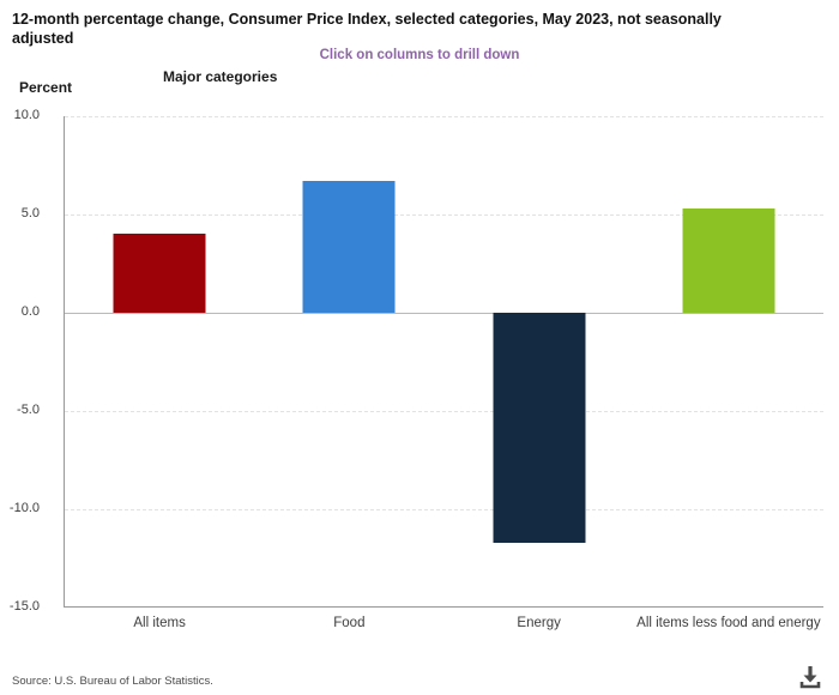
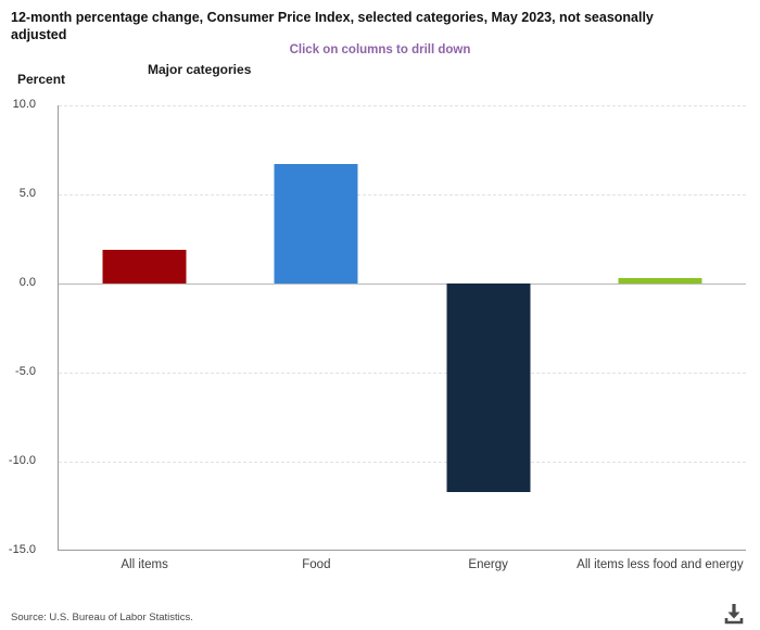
All items: 4.0 -> 1.9
All items less food and energy: 5.3 -> 0.3
